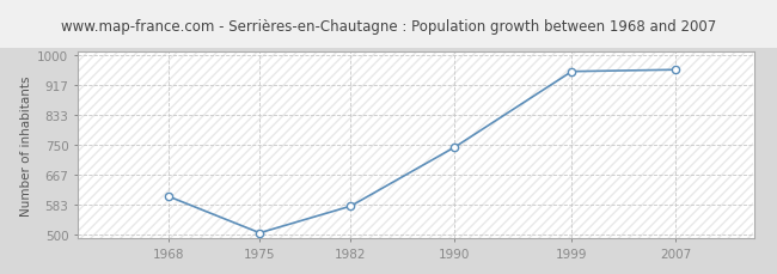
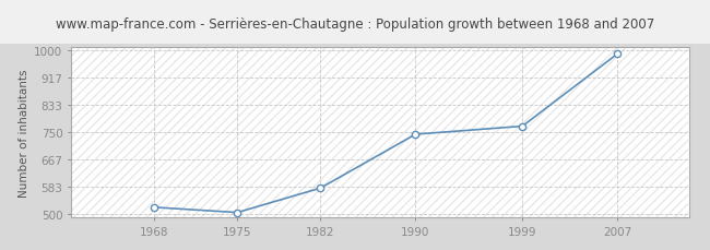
1968: 605 -> 519
1999: 955 -> 768
2007: 960 -> 990
